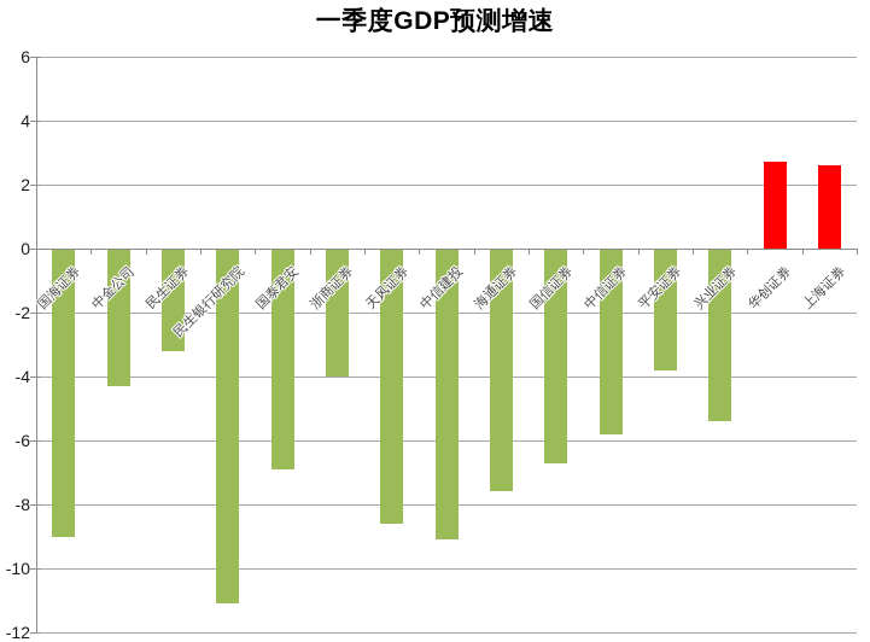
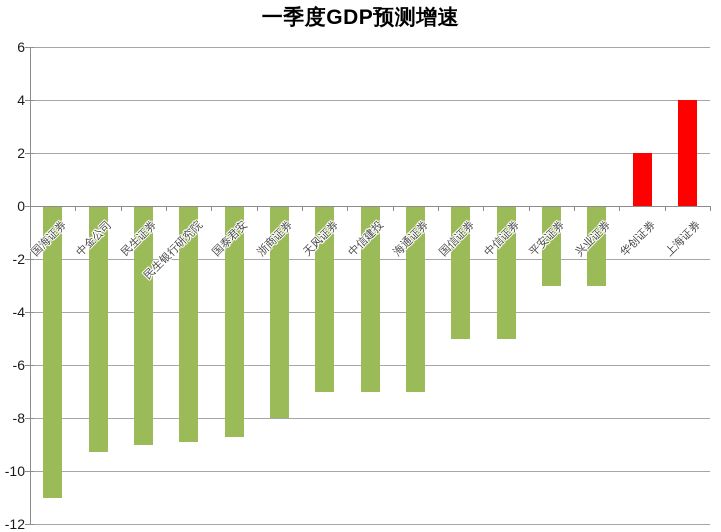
国海证券: -9.0 -> -11.0
中金公司: -4.3 -> -9.3
民生证券: -3.2 -> -9.0
民生银行研究院: -11.1 -> -8.9
国泰君安: -6.9 -> -8.7
浙商证券: -4.0 -> -8.0
天风证券: -8.6 -> -7.0
中信建投: -9.1 -> -7.0
海通证券: -7.6 -> -7.0
国信证券: -6.7 -> -5.0
中信证券: -5.8 -> -5.0
平安证券: -3.8 -> -3.0
兴业证券: -5.4 -> -3.0
华创证券: 2.7 -> 2.0
上海证券: 2.6 -> 4.0
